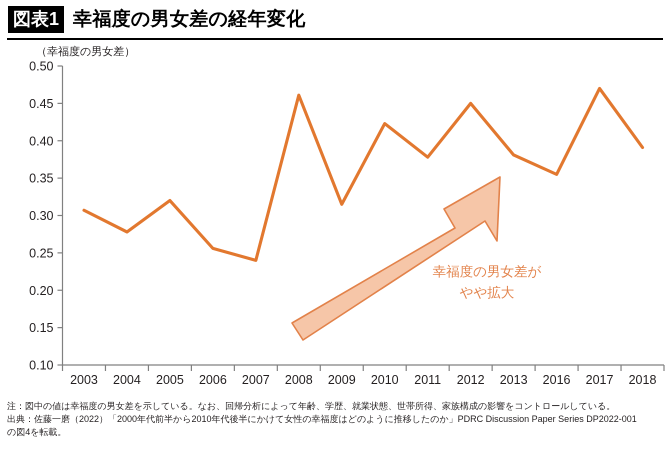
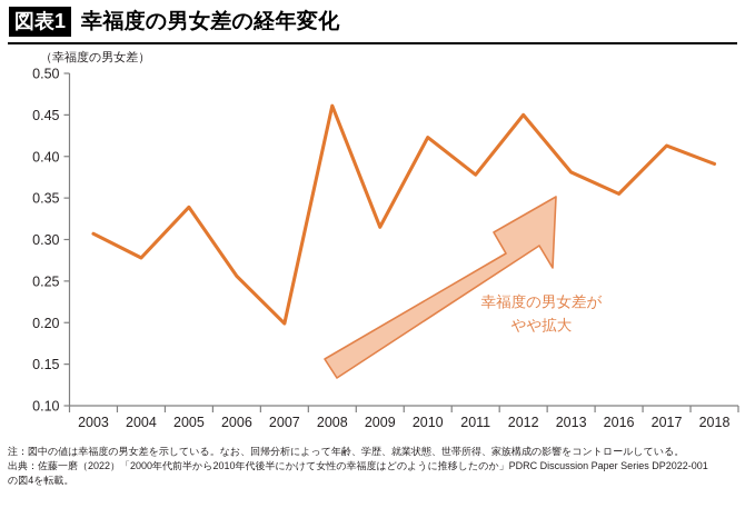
2005: 0.32 -> 0.34
2007: 0.24 -> 0.20
2017: 0.47 -> 0.41
